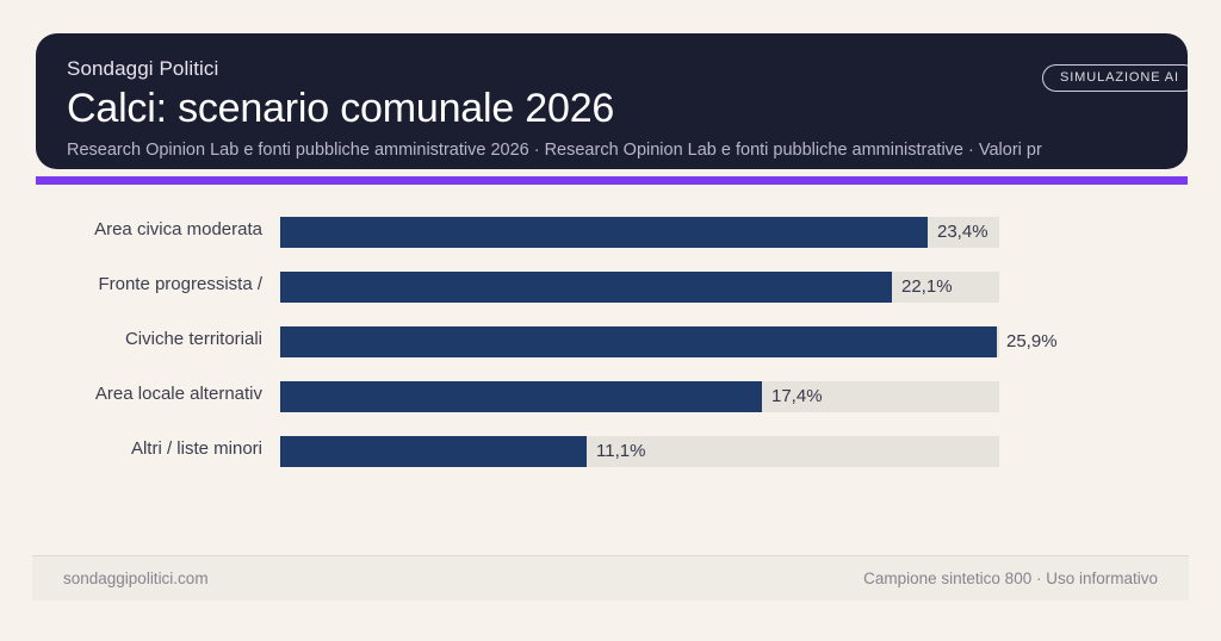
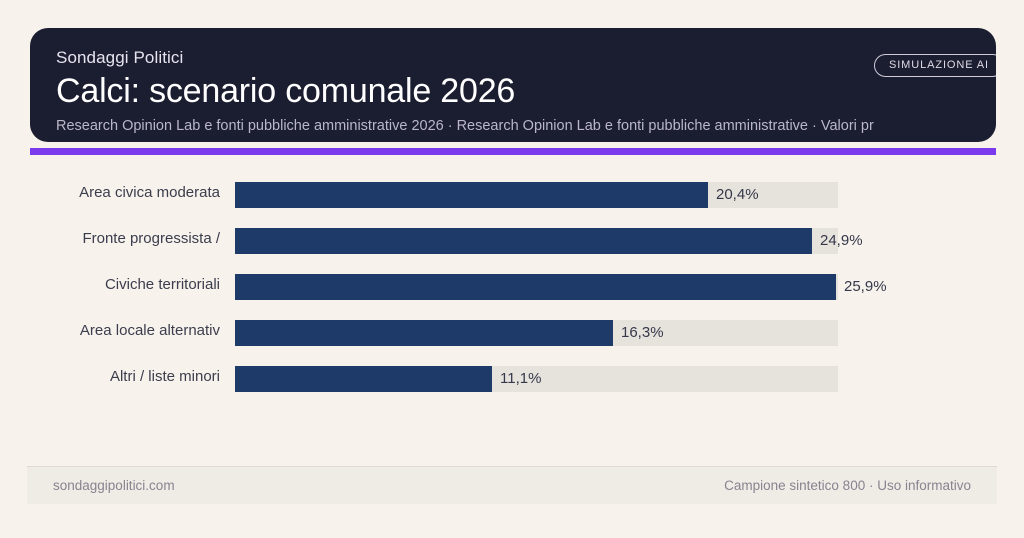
Area civica moderata: 23,4% -> 20,4%
Fronte progressista /: 22,1% -> 24,9%
Area locale alternativ: 17,4% -> 16,3%
